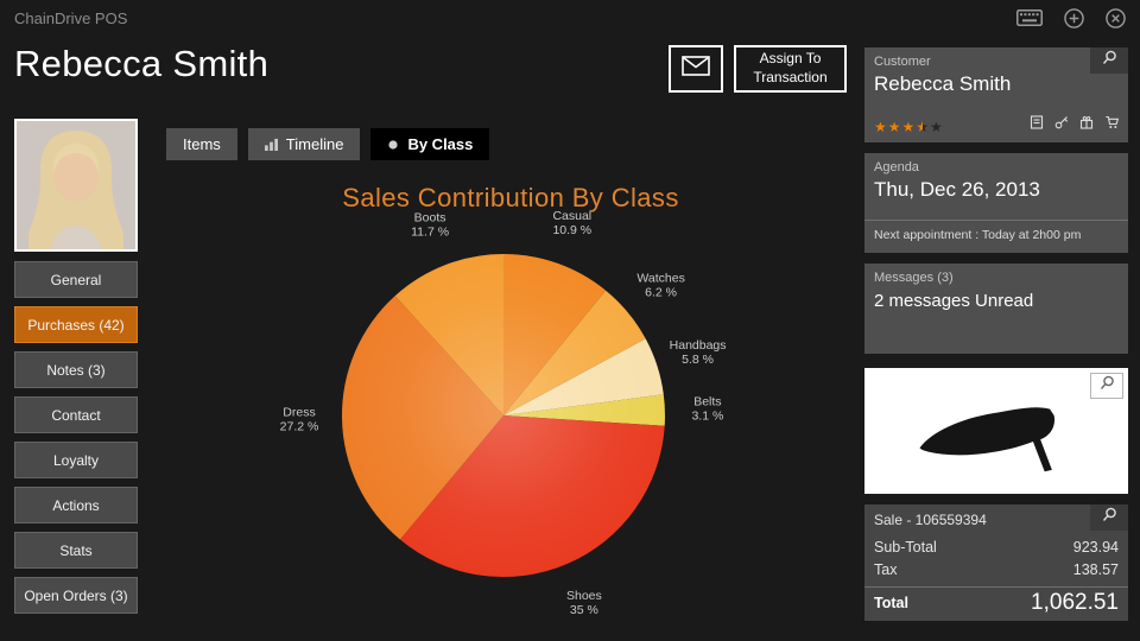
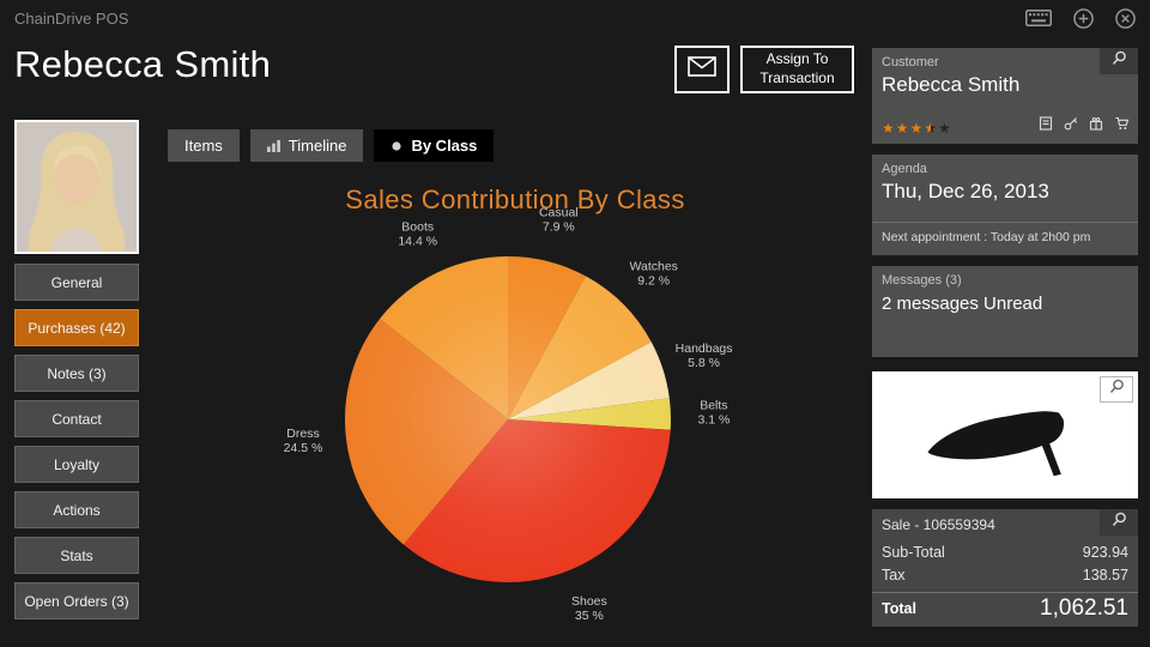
Casual: 10.9 -> 7.9
Watches: 6.2 -> 9.2
Dress: 27.2 -> 24.5
Boots: 11.7 -> 14.4
